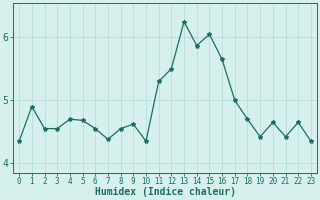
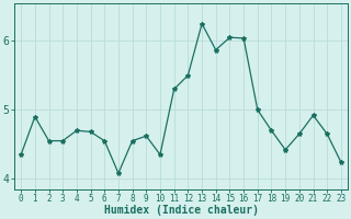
7: 4.38 -> 4.08
16: 5.65 -> 6.04
21: 4.42 -> 4.92
23: 4.35 -> 4.24
